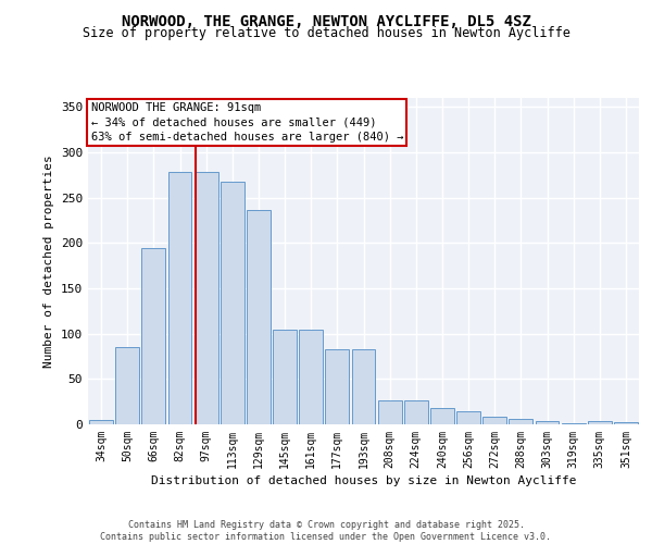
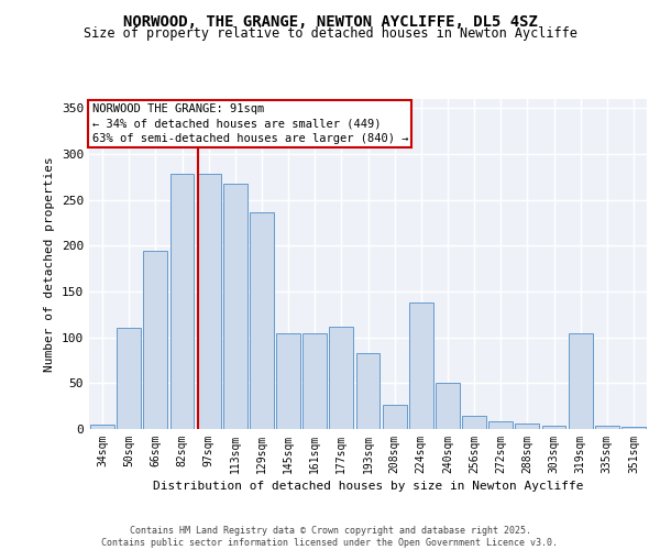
50sqm: 85 -> 110
177sqm: 83 -> 112
224sqm: 27 -> 138
240sqm: 18 -> 50
319sqm: 1 -> 104
